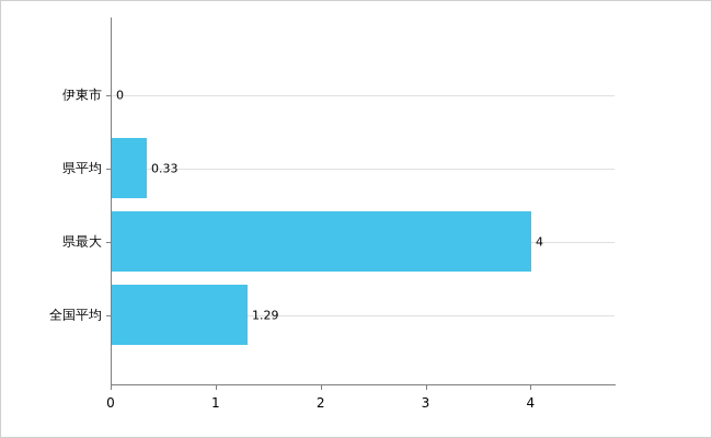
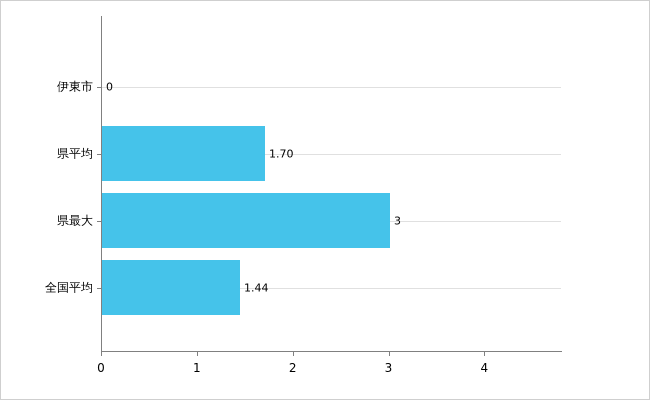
県平均: 0.33 -> 1.70
県最大: 4 -> 3
全国平均: 1.29 -> 1.44
